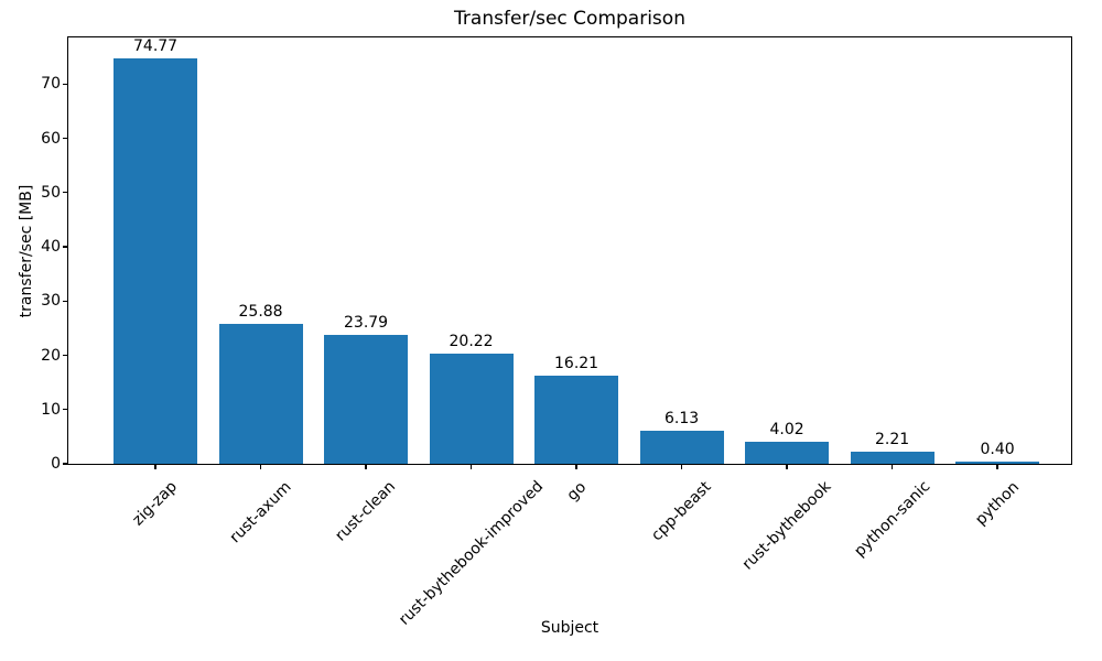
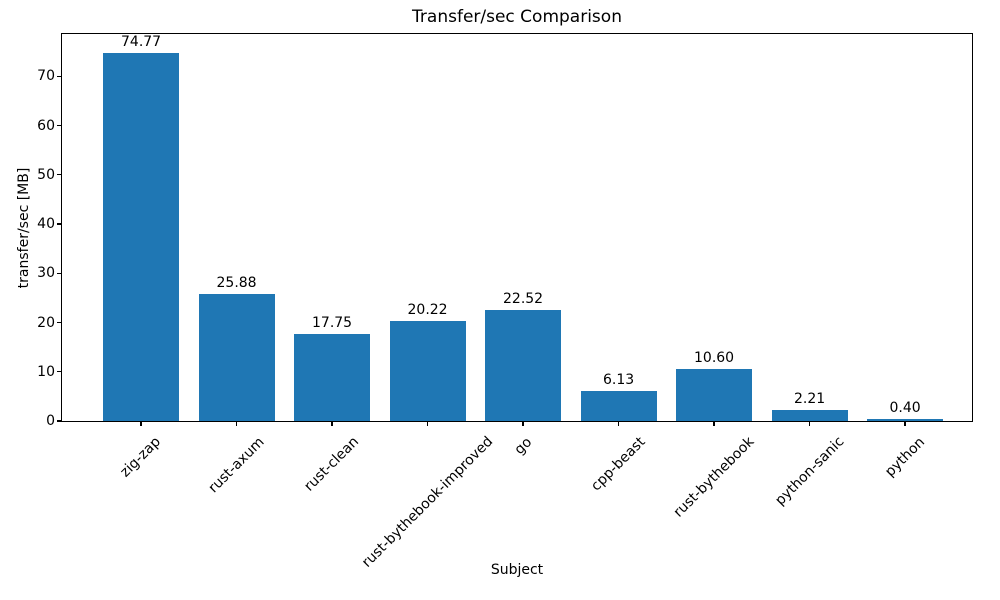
rust-clean: 23.79 -> 17.75
go: 16.21 -> 22.52
rust-bythebook: 4.02 -> 10.60
